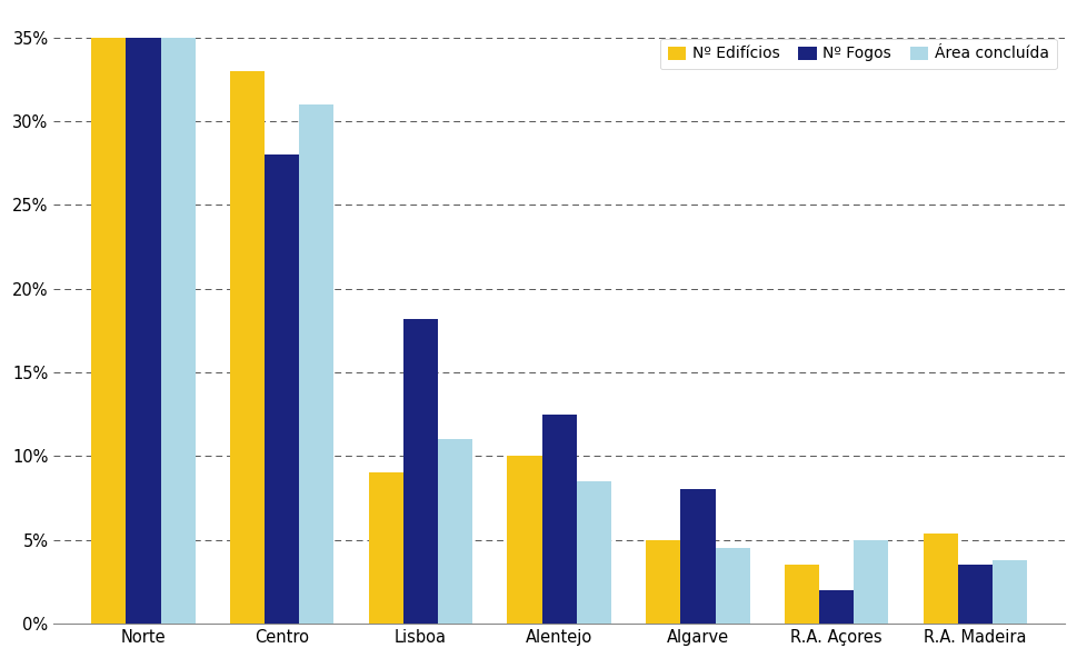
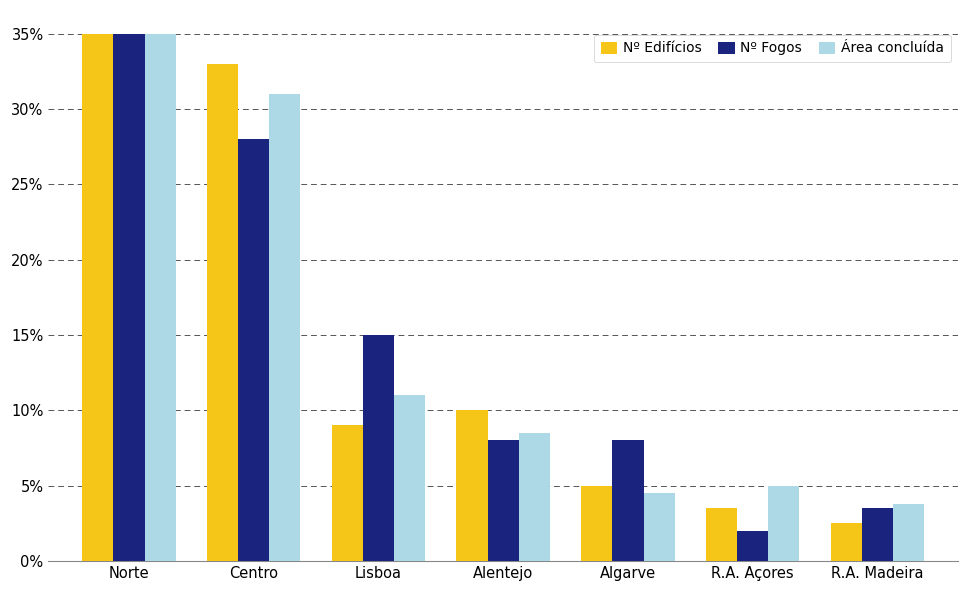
Nº Fogos/Lisboa: 18.2% -> 15.0%
Nº Fogos/Alentejo: 12.5% -> 8.0%
Nº Edifícios/R.A. Madeira: 5.4% -> 2.5%
